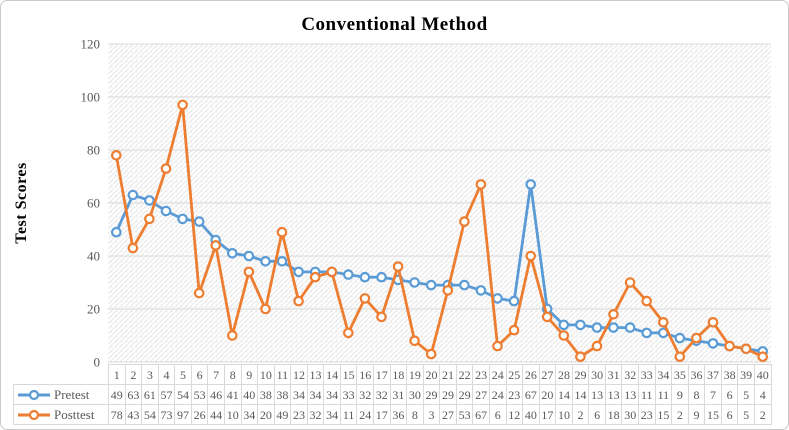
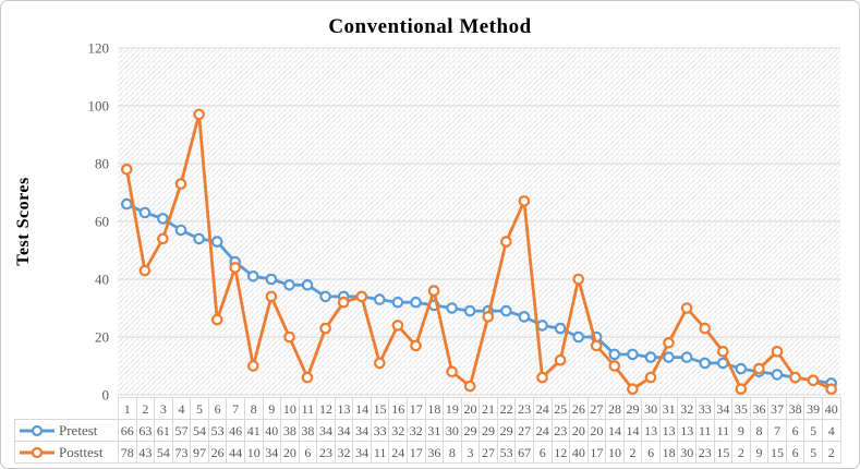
Pretest/1: 49 -> 66
Posttest/11: 49 -> 6
Pretest/26: 67 -> 20
